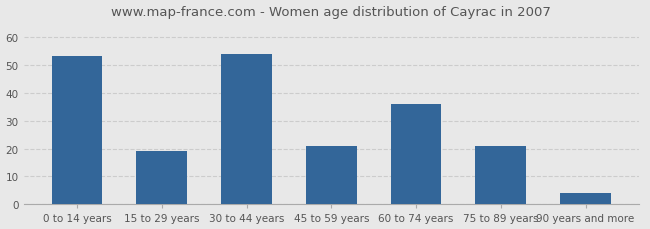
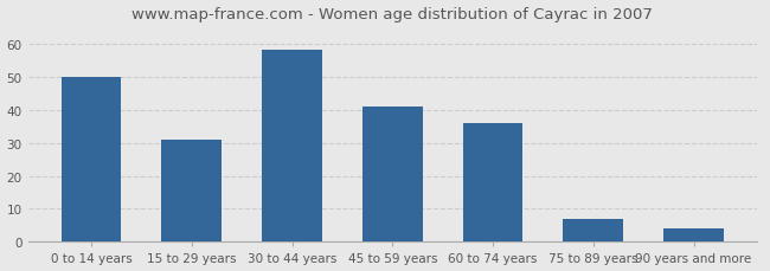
0 to 14 years: 53 -> 50
15 to 29 years: 19 -> 31
30 to 44 years: 54 -> 58
45 to 59 years: 21 -> 41
75 to 89 years: 21 -> 7
